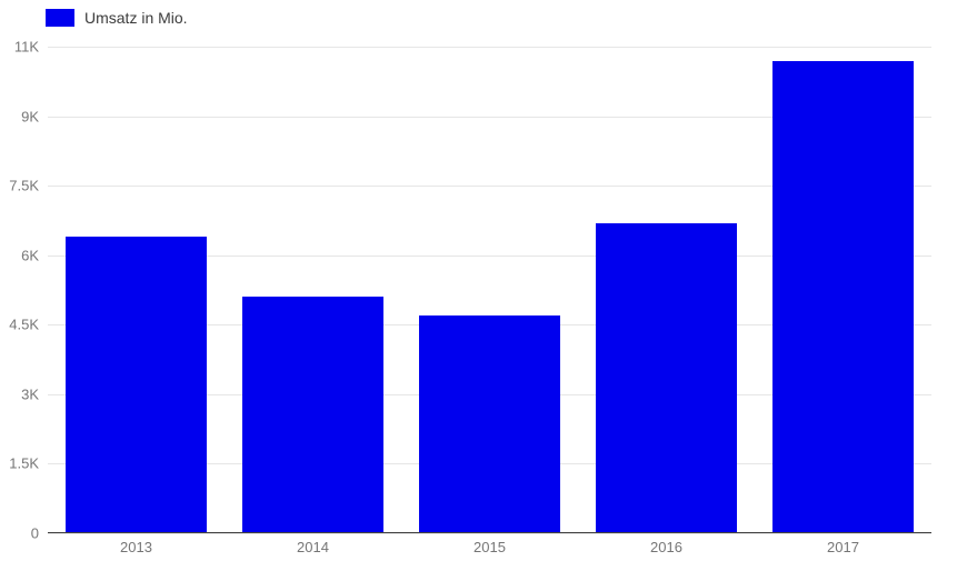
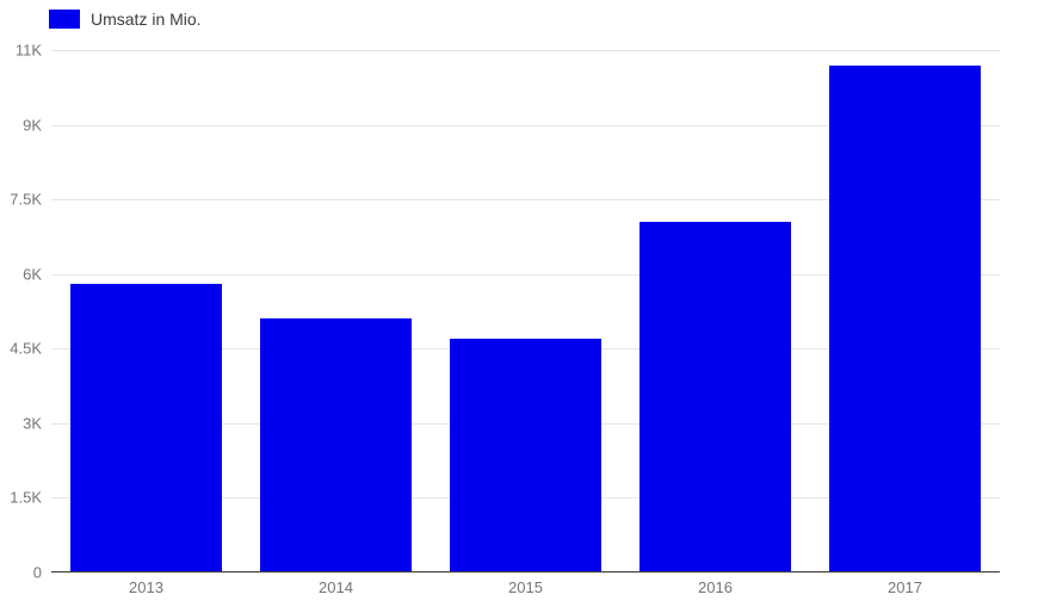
2013: 6.4K -> 5.8K
2016: 6.7K -> 7.0K
